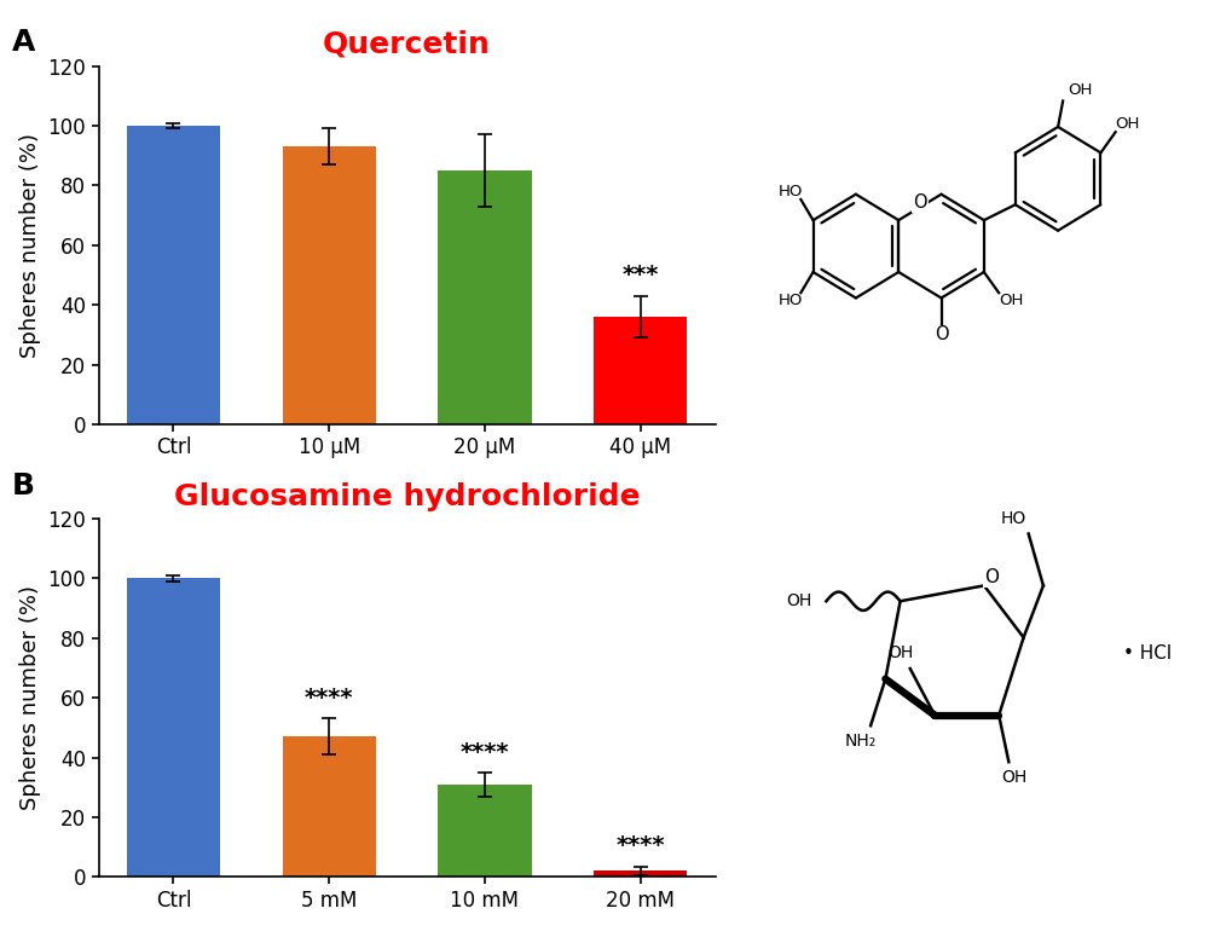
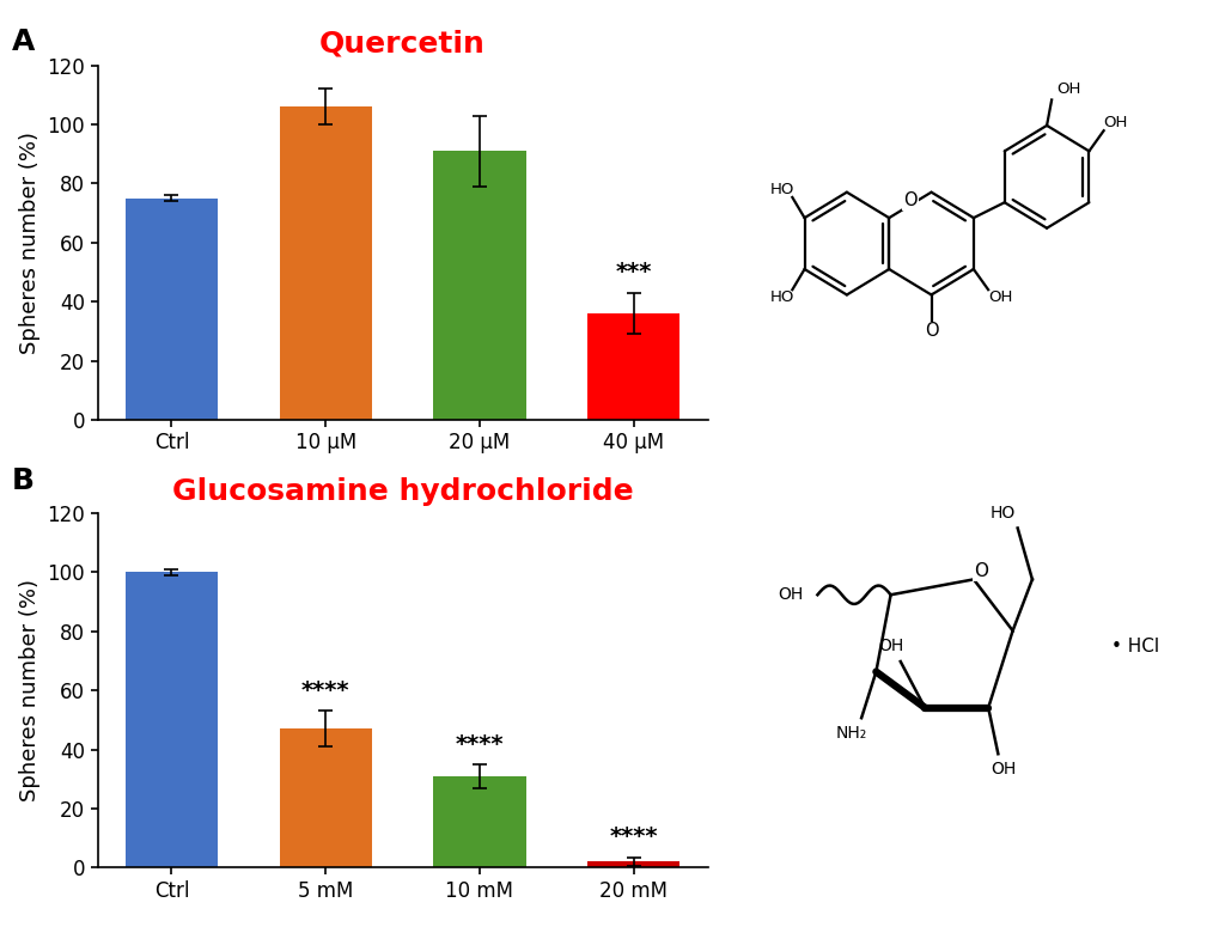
Quercetin/Ctrl: 100 -> 75
Quercetin/10 μM: 93 -> 106
Quercetin/20 μM: 85 -> 91
